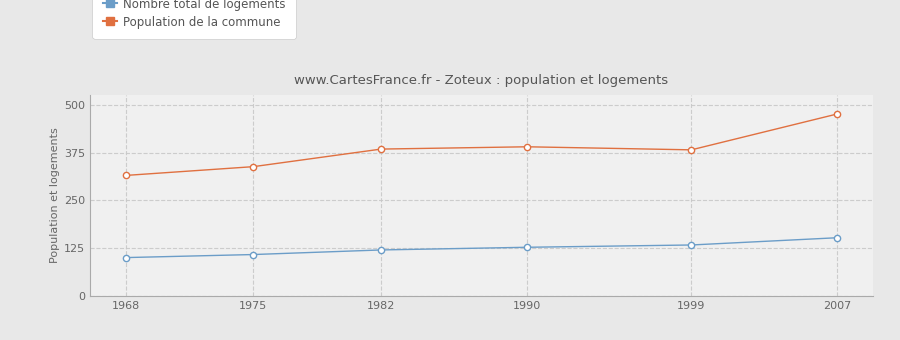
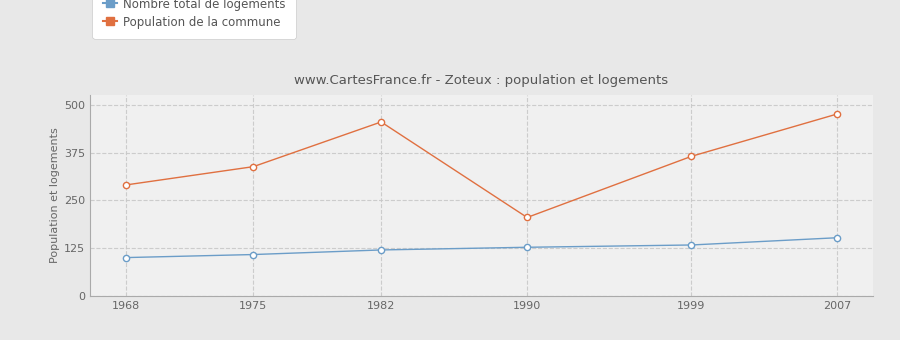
Population de la commune/1968: 315 -> 290
Population de la commune/1982: 384 -> 455
Population de la commune/1990: 390 -> 205
Population de la commune/1999: 382 -> 365
